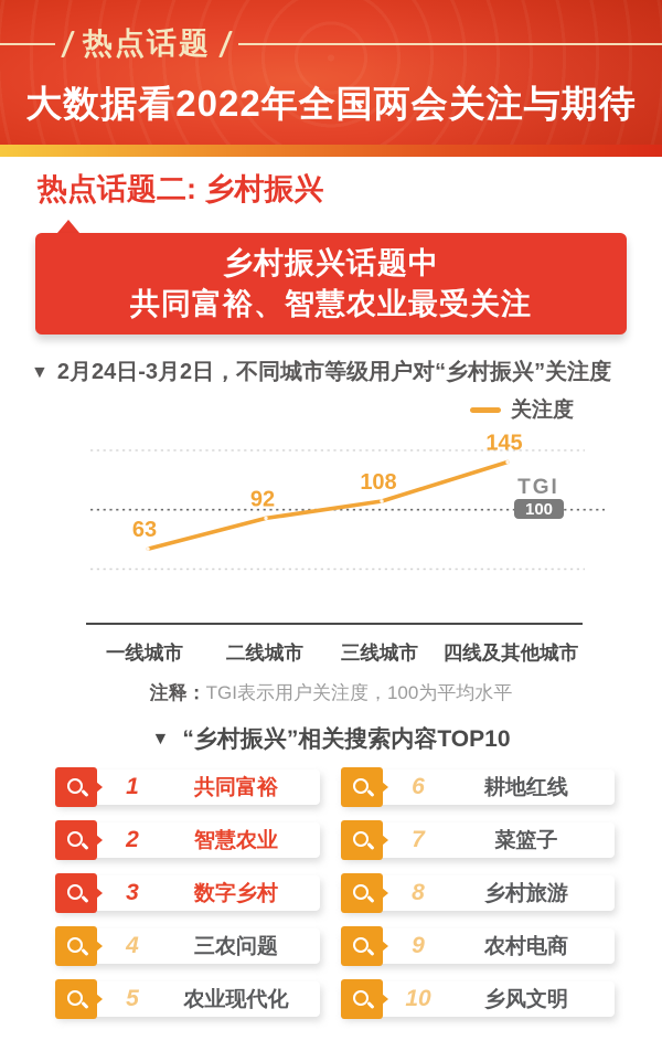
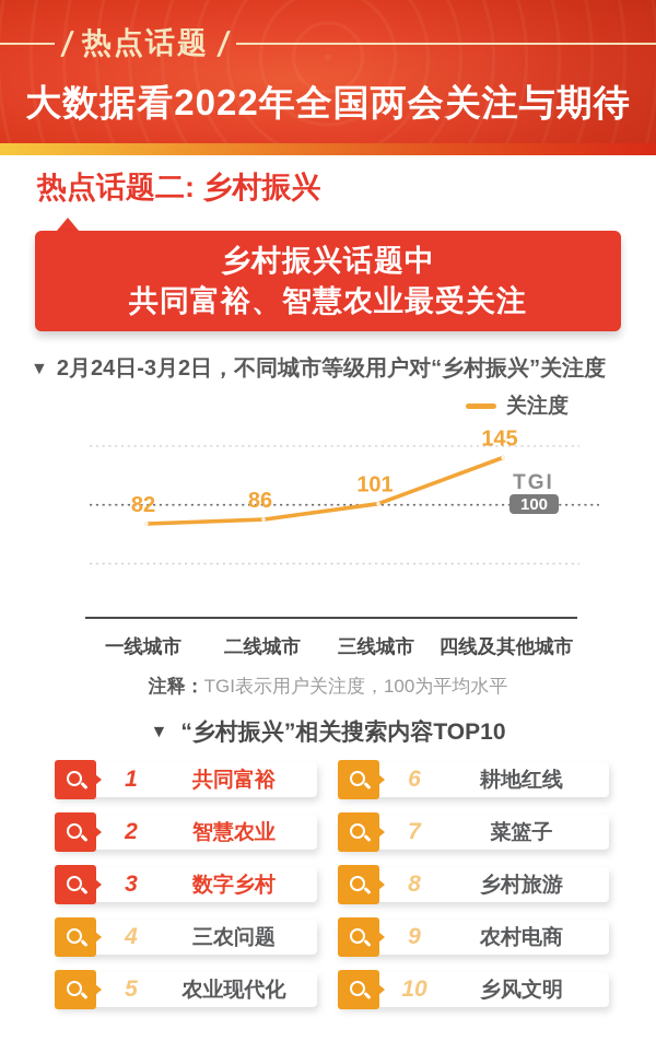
一线城市: 63 -> 82
二线城市: 92 -> 86
三线城市: 108 -> 101
